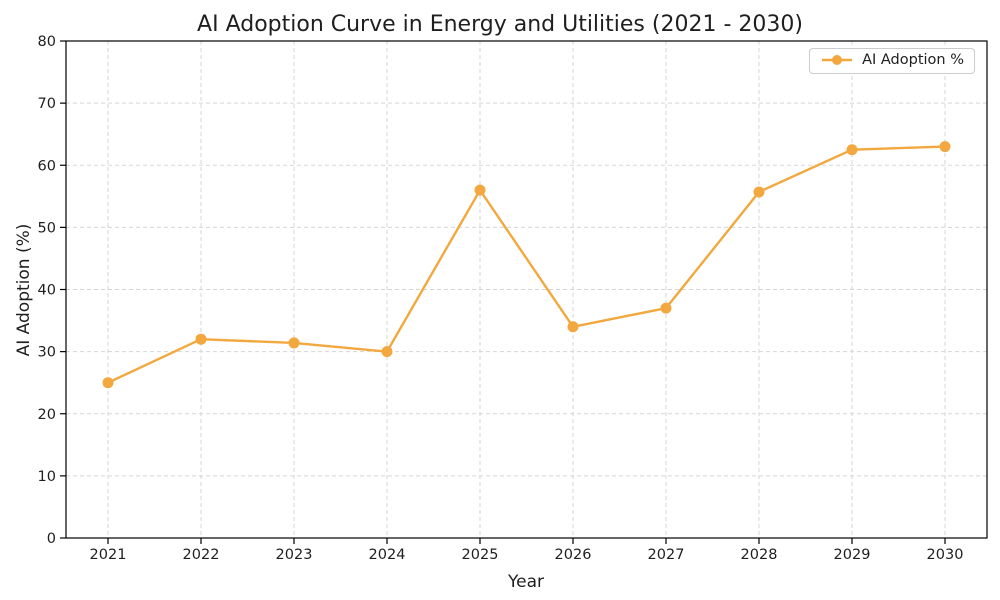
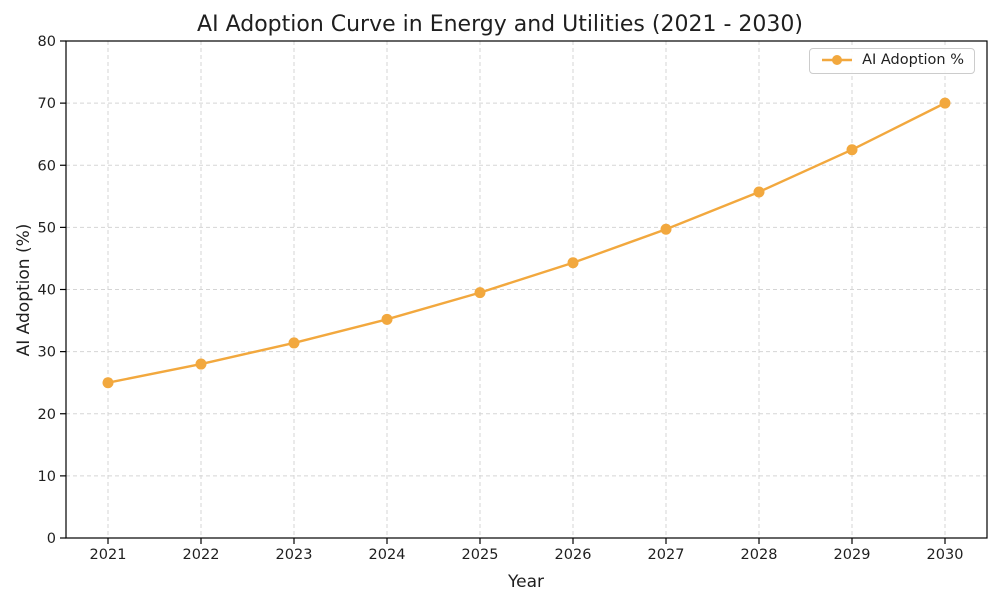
2022: 32 -> 28
2024: 30 -> 35
2025: 56 -> 40
2026: 34 -> 44
2027: 37 -> 50
2030: 63 -> 70
